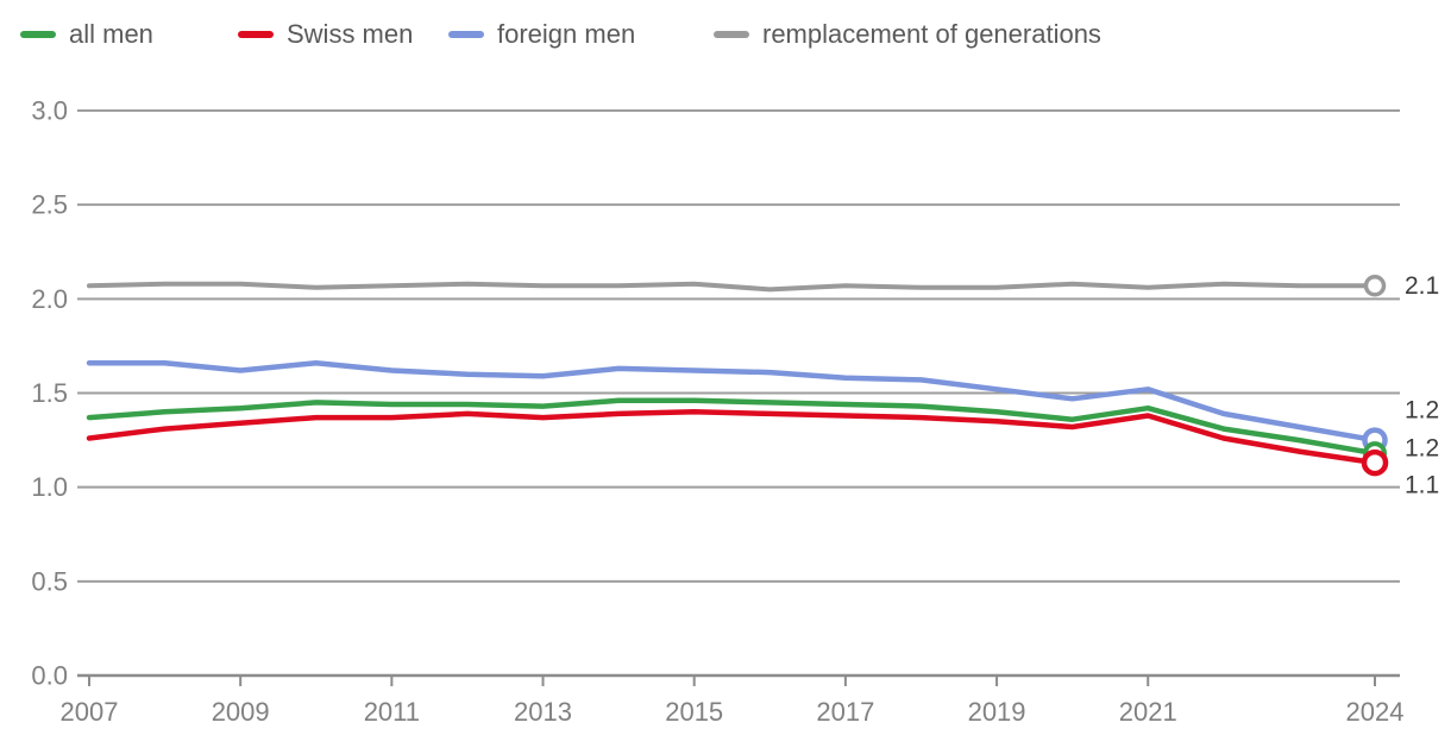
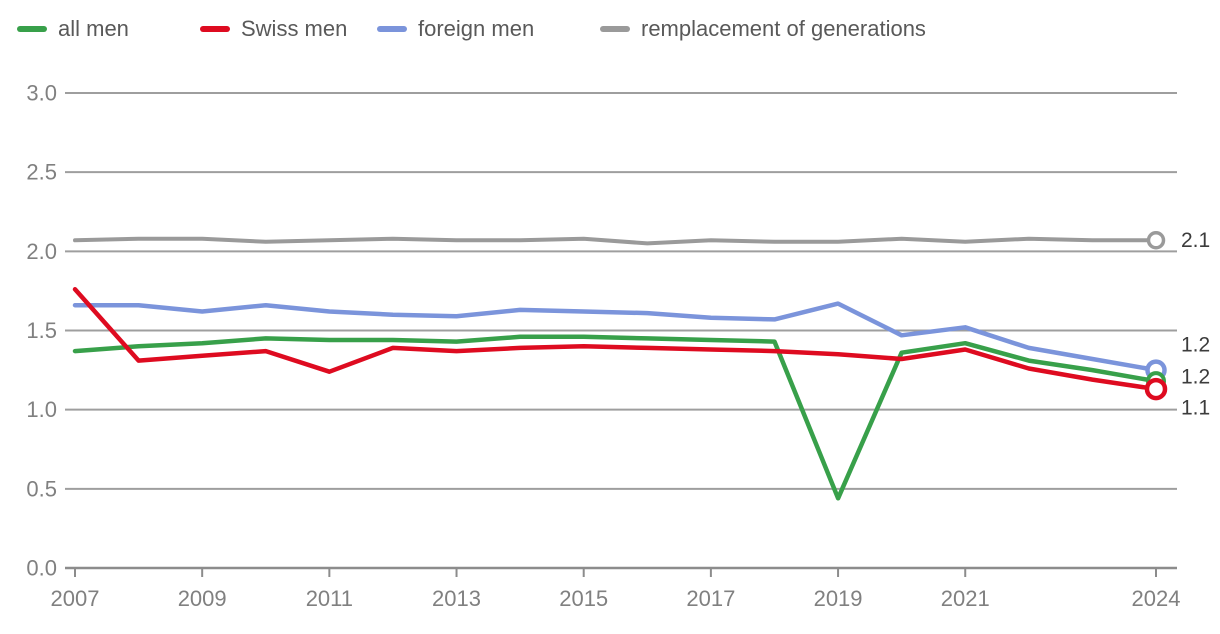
Swiss men/2007: 1.26 -> 1.76
Swiss men/2011: 1.37 -> 1.24
all men/2019: 1.40 -> 0.44
foreign men/2019: 1.52 -> 1.67
